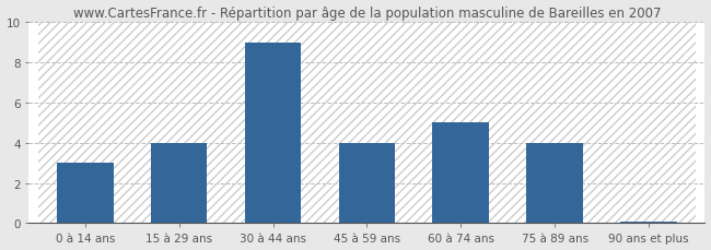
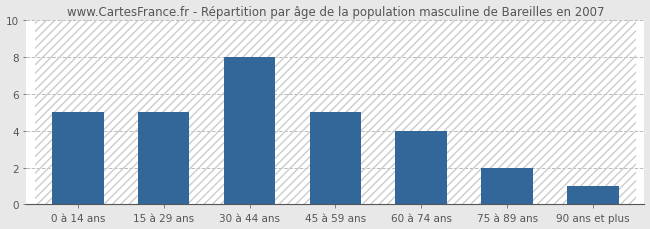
0 à 14 ans: 3.0 -> 5.0
15 à 29 ans: 4.0 -> 5.0
30 à 44 ans: 9.0 -> 8.0
45 à 59 ans: 4.0 -> 5.0
60 à 74 ans: 5.0 -> 4.0
75 à 89 ans: 4.0 -> 2.0
90 ans et plus: 0.1 -> 1.0
